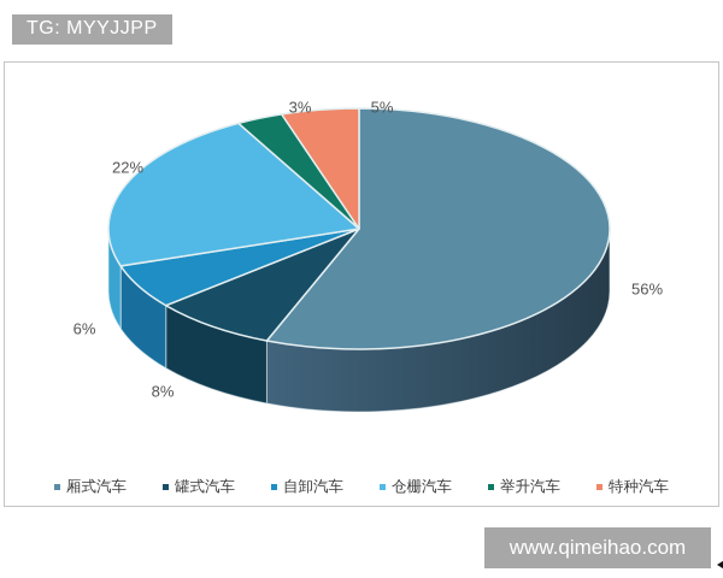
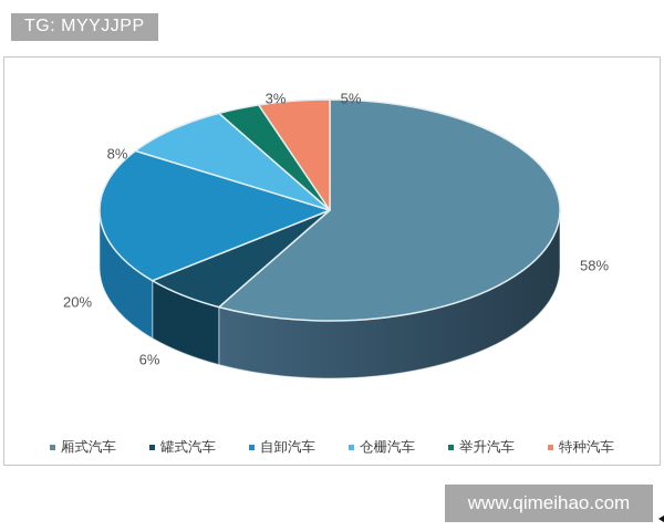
厢式汽车: 56% -> 58%
罐式汽车: 8% -> 6%
自卸汽车: 6% -> 20%
仓栅汽车: 22% -> 8%
